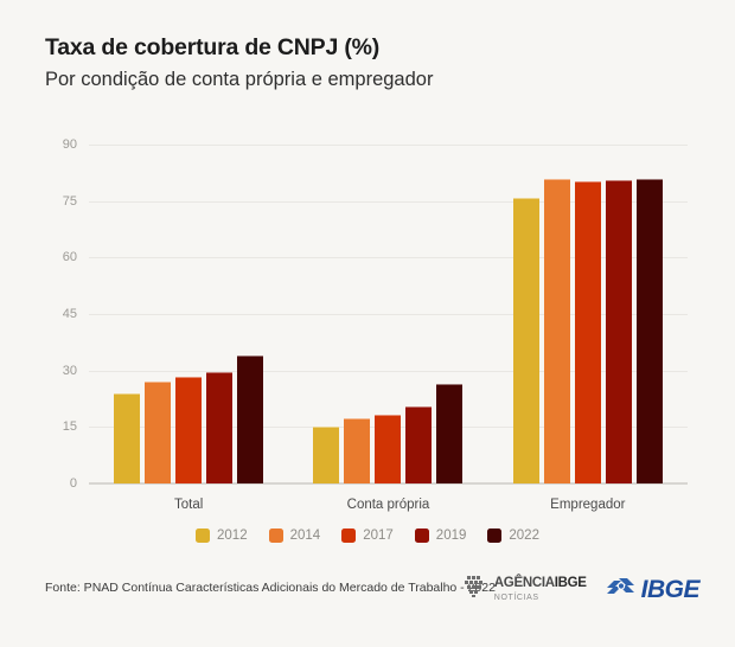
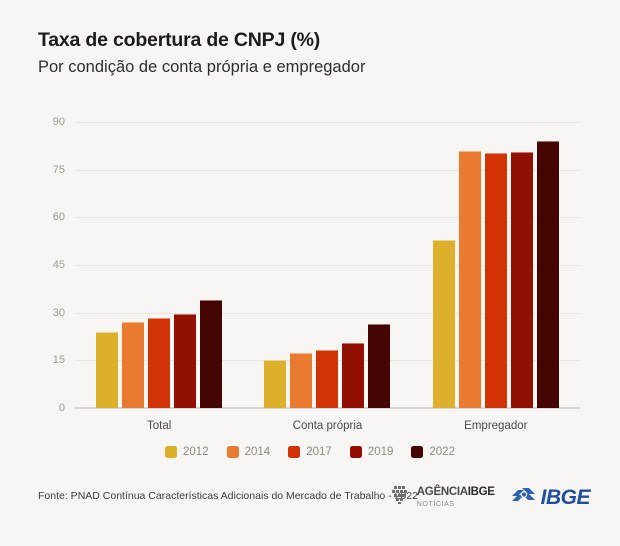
2012/Empregador: 76 -> 53
2022/Empregador: 81 -> 84
